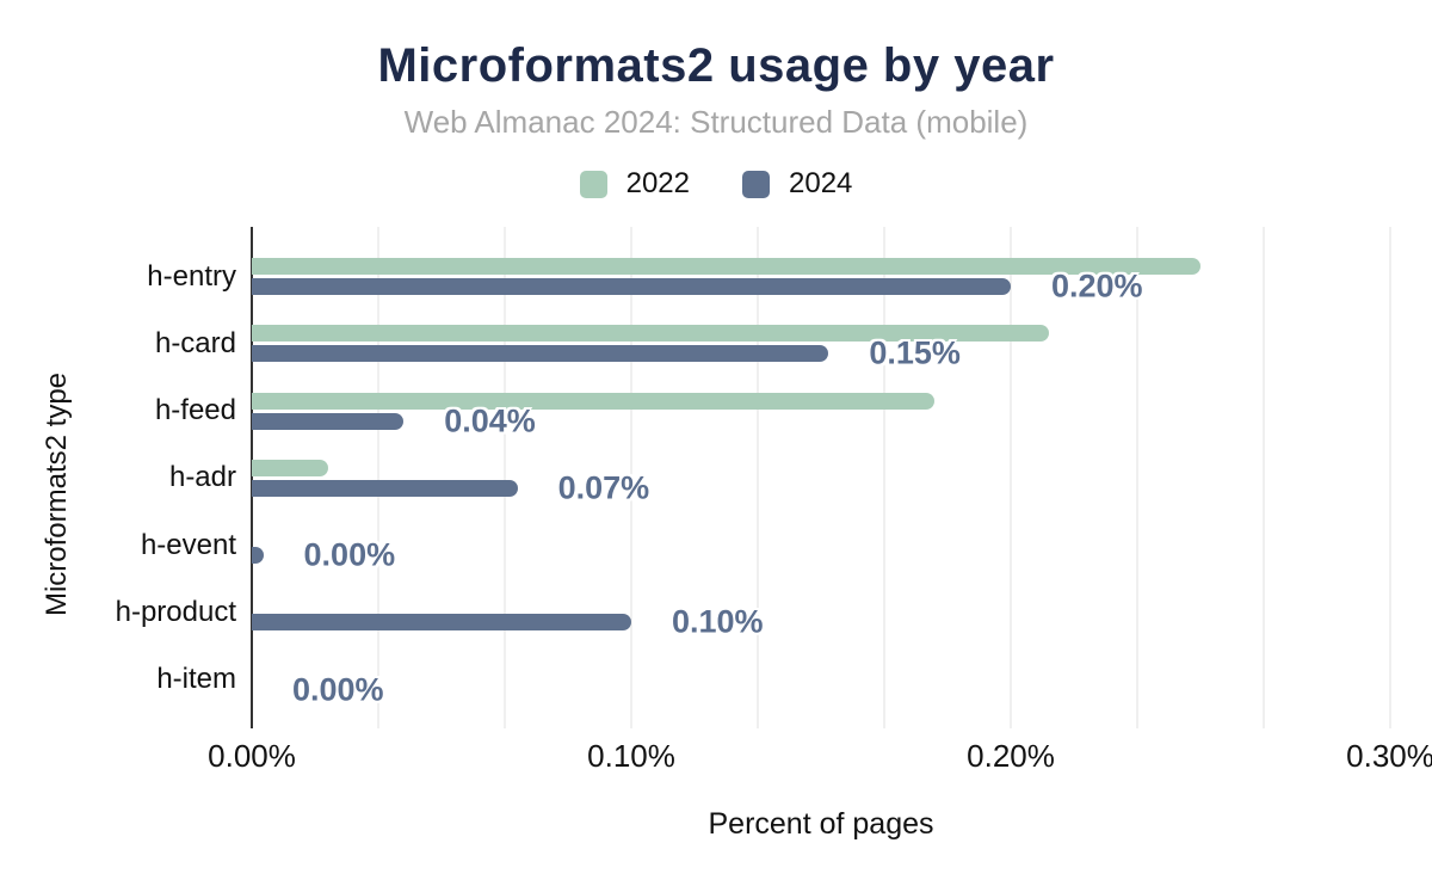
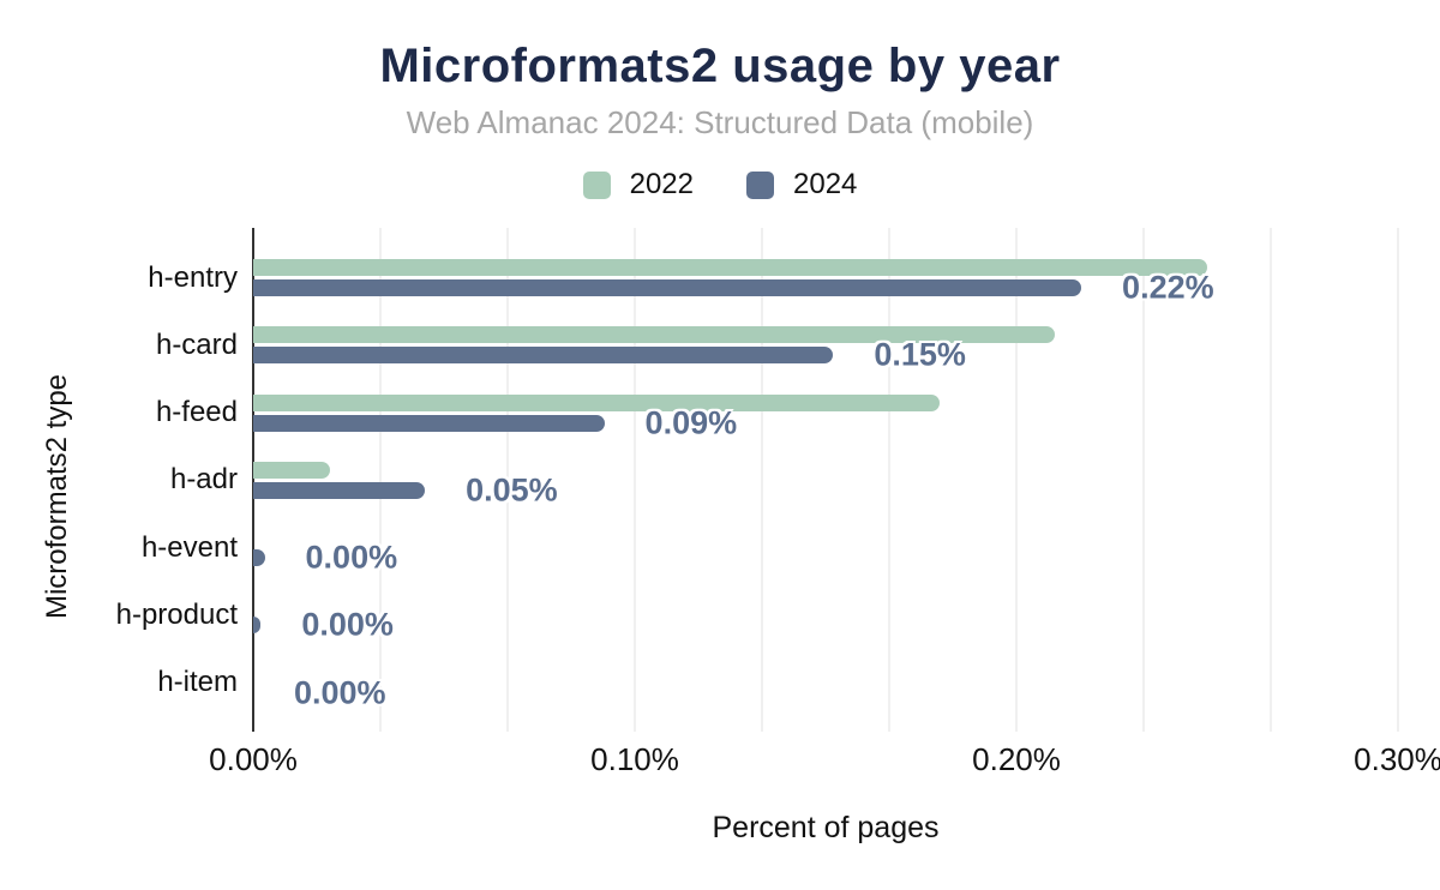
2024/h-entry: 0.20% -> 0.22%
2024/h-feed: 0.04% -> 0.09%
2024/h-adr: 0.07% -> 0.05%
2024/h-product: 0.10% -> 0.00%
